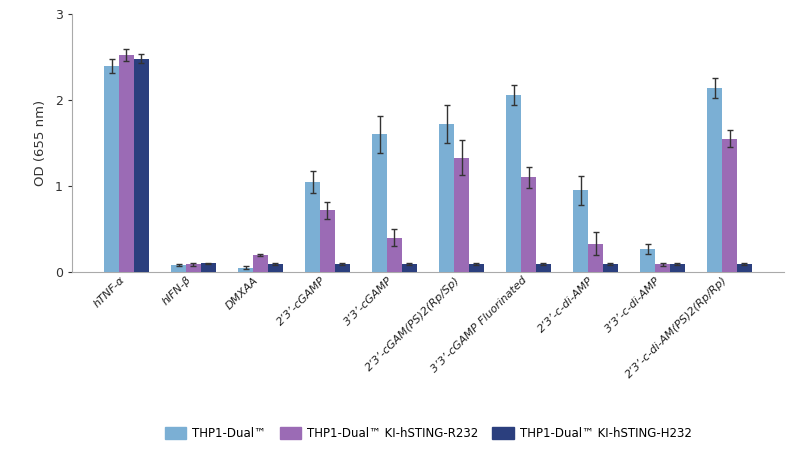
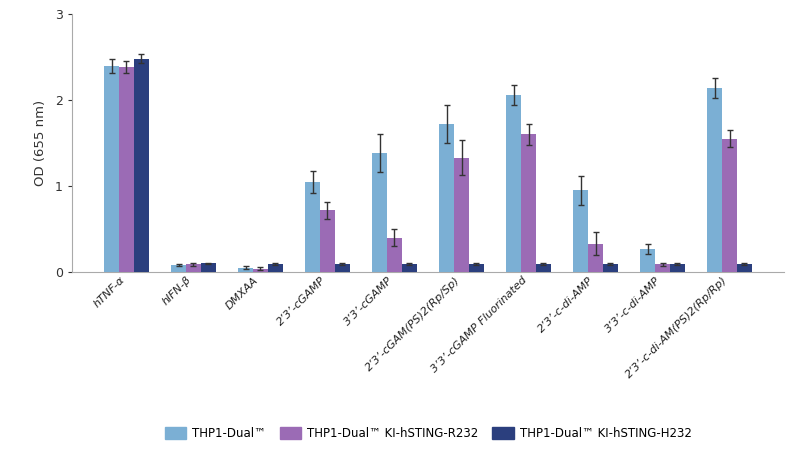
THP1-Dual™ KI-hSTING-R232/hTNF-α: 2.52 -> 2.38
THP1-Dual™ KI-hSTING-R232/DMXAA: 0.20 -> 0.04
THP1-Dual™/3’3’-cGAMP: 1.60 -> 1.38
THP1-Dual™ KI-hSTING-R232/3’3’-cGAMP Fluorinated: 1.10 -> 1.60
